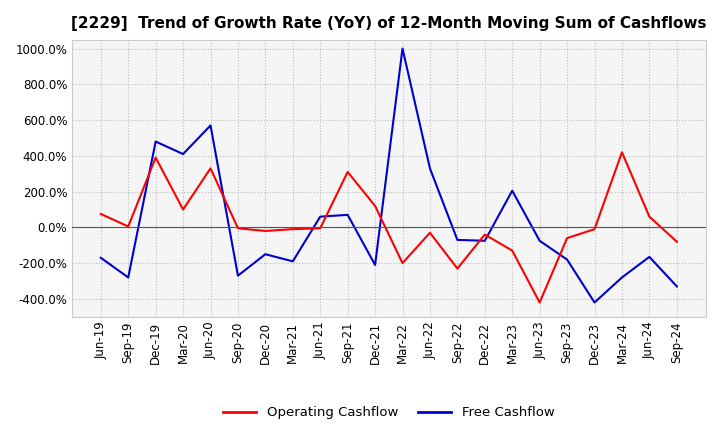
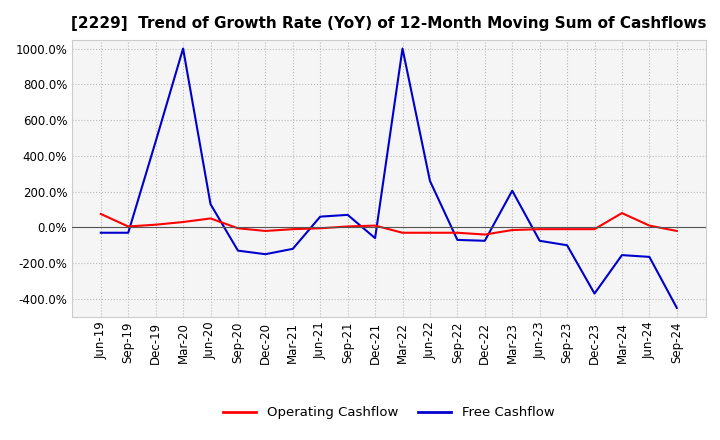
Free Cashflow/Jun-19: -170% -> -30%
Free Cashflow/Sep-19: -280% -> -30%
Operating Cashflow/Dec-19: 390% -> 20%
Operating Cashflow/Mar-20: 100% -> 30%
Free Cashflow/Mar-20: 410% -> 1000%
Operating Cashflow/Jun-20: 330% -> 50%
Free Cashflow/Jun-20: 570% -> 130%
Free Cashflow/Sep-20: -270% -> -130%
Free Cashflow/Mar-21: -190% -> -120%
Operating Cashflow/Sep-21: 310% -> 0%
Operating Cashflow/Dec-21: 120% -> 10%
Free Cashflow/Dec-21: -210% -> -60%
Operating Cashflow/Mar-22: -200% -> -30%
Free Cashflow/Jun-22: 330% -> 260%
Operating Cashflow/Sep-22: -230% -> -30%
Operating Cashflow/Mar-23: -130% -> -20%
Operating Cashflow/Jun-23: -420% -> -10%
Operating Cashflow/Sep-23: -60% -> -10%
Free Cashflow/Sep-23: -180% -> -100%
Free Cashflow/Dec-23: -420% -> -370%
Operating Cashflow/Mar-24: 420% -> 80%
Free Cashflow/Mar-24: -280% -> -160%
Operating Cashflow/Jun-24: 60% -> 10%
Operating Cashflow/Sep-24: -80% -> -20%
Free Cashflow/Sep-24: -330% -> -450%
